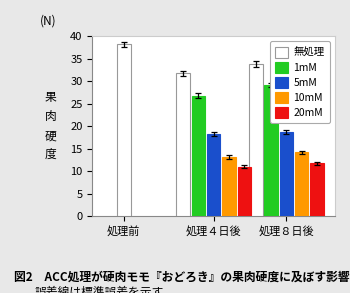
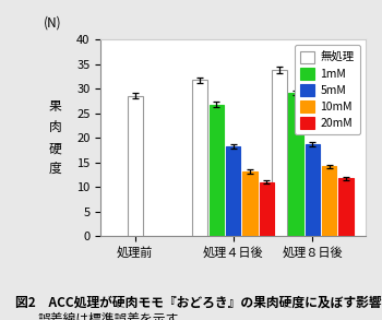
無処理/処理前: 38.2 -> 28.5
